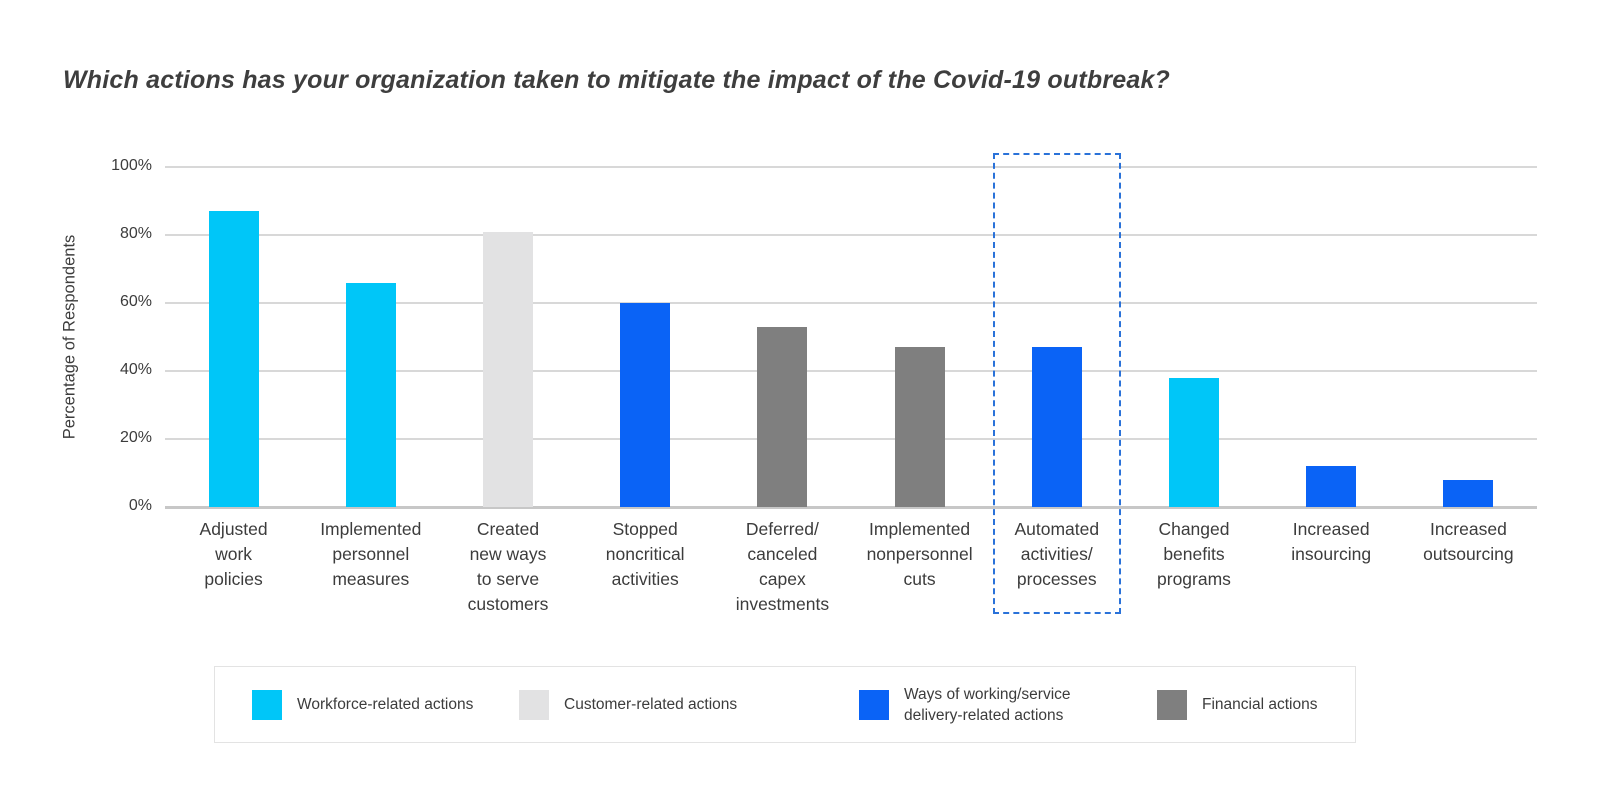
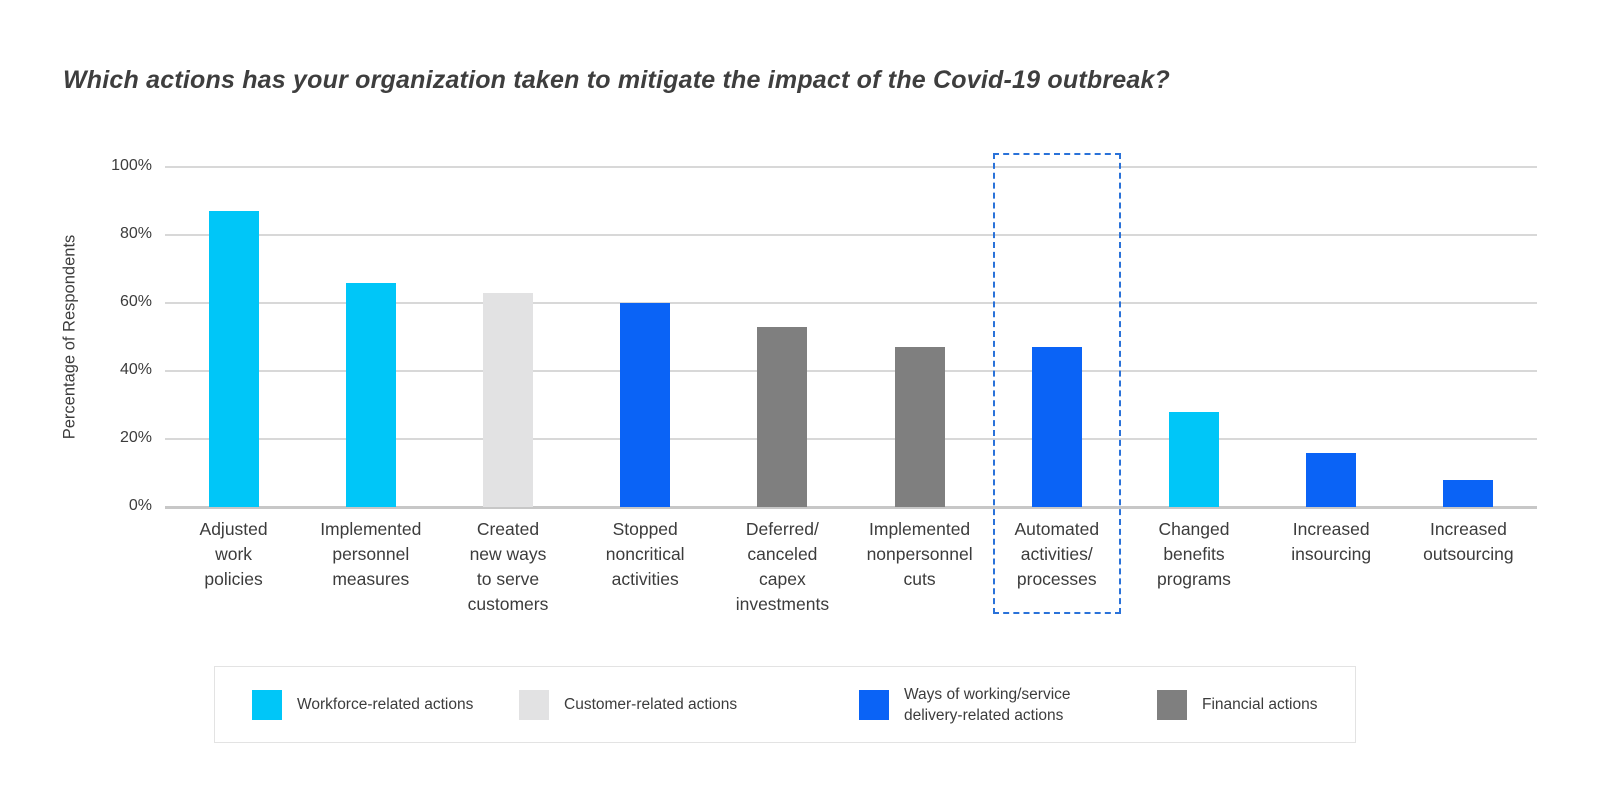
Created new ways to serve customers: 81% -> 63%
Changed benefits programs: 38% -> 28%
Increased insourcing: 12% -> 16%
